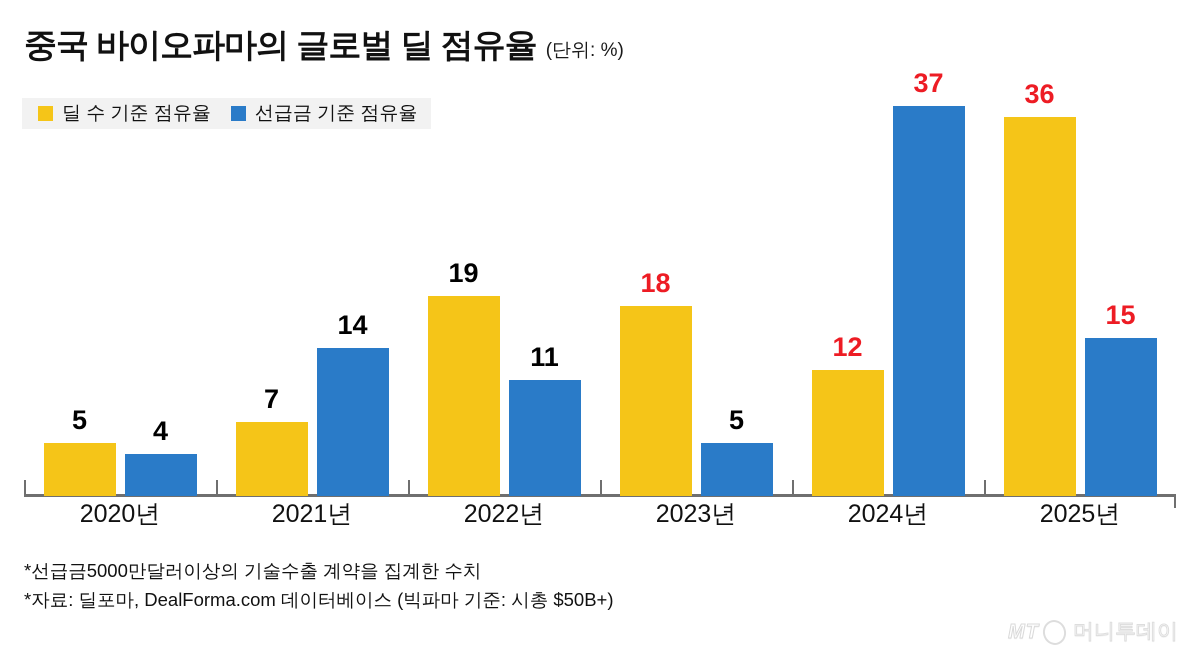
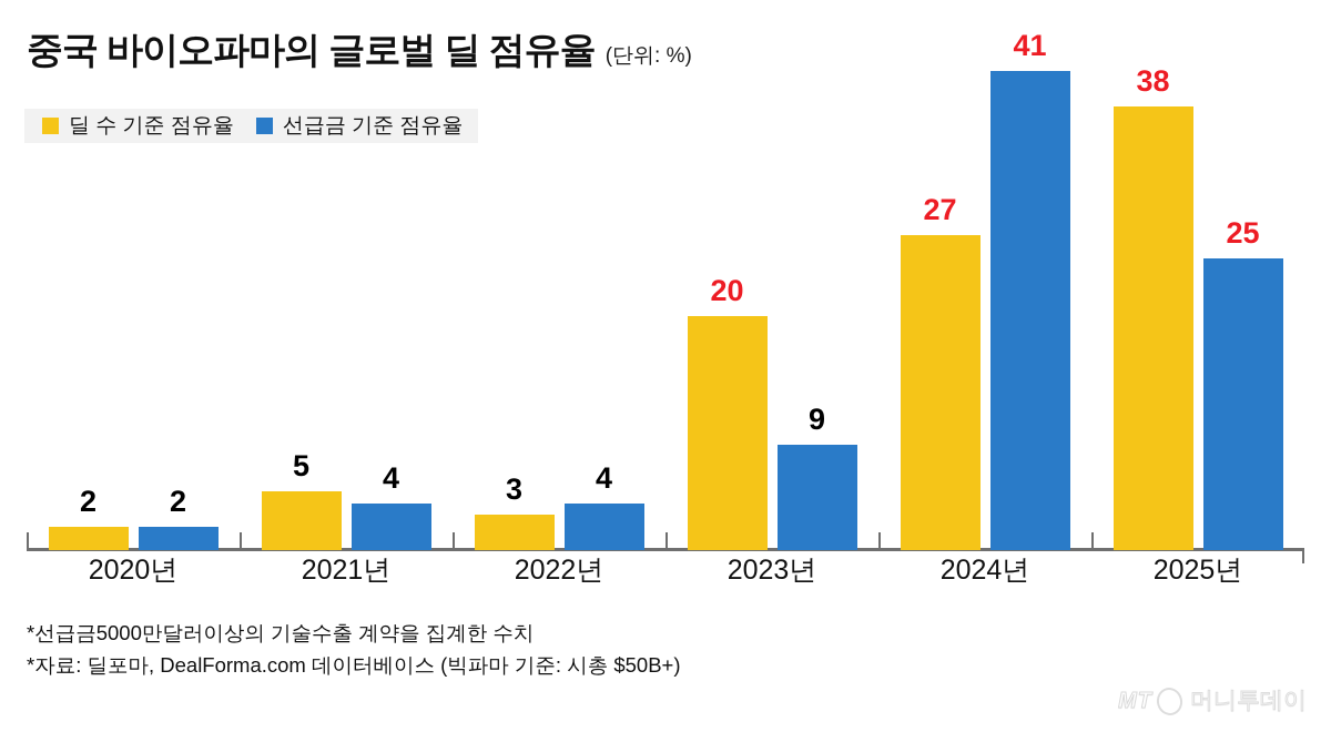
딜 수 기준 점유율/2020년: 5 -> 2
선급금 기준 점유율/2020년: 4 -> 2
딜 수 기준 점유율/2021년: 7 -> 5
선급금 기준 점유율/2021년: 14 -> 4
딜 수 기준 점유율/2022년: 19 -> 3
선급금 기준 점유율/2022년: 11 -> 4
딜 수 기준 점유율/2023년: 18 -> 20
선급금 기준 점유율/2023년: 5 -> 9
딜 수 기준 점유율/2024년: 12 -> 27
선급금 기준 점유율/2024년: 37 -> 41
딜 수 기준 점유율/2025년: 36 -> 38
선급금 기준 점유율/2025년: 15 -> 25
